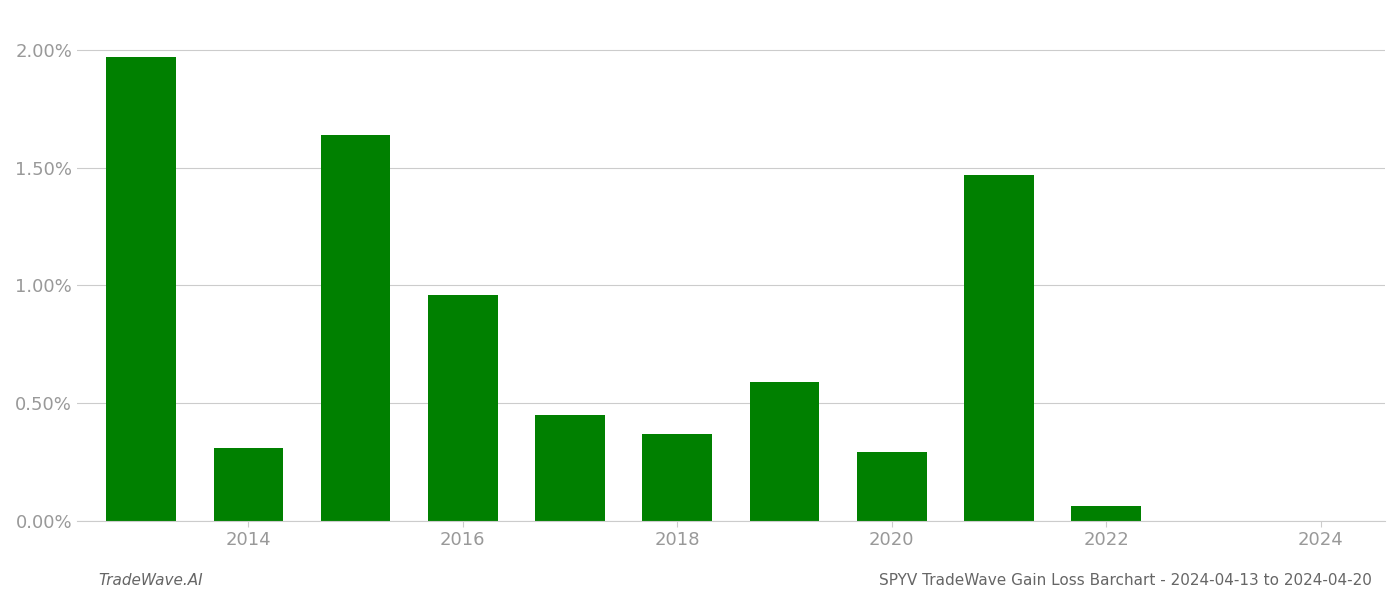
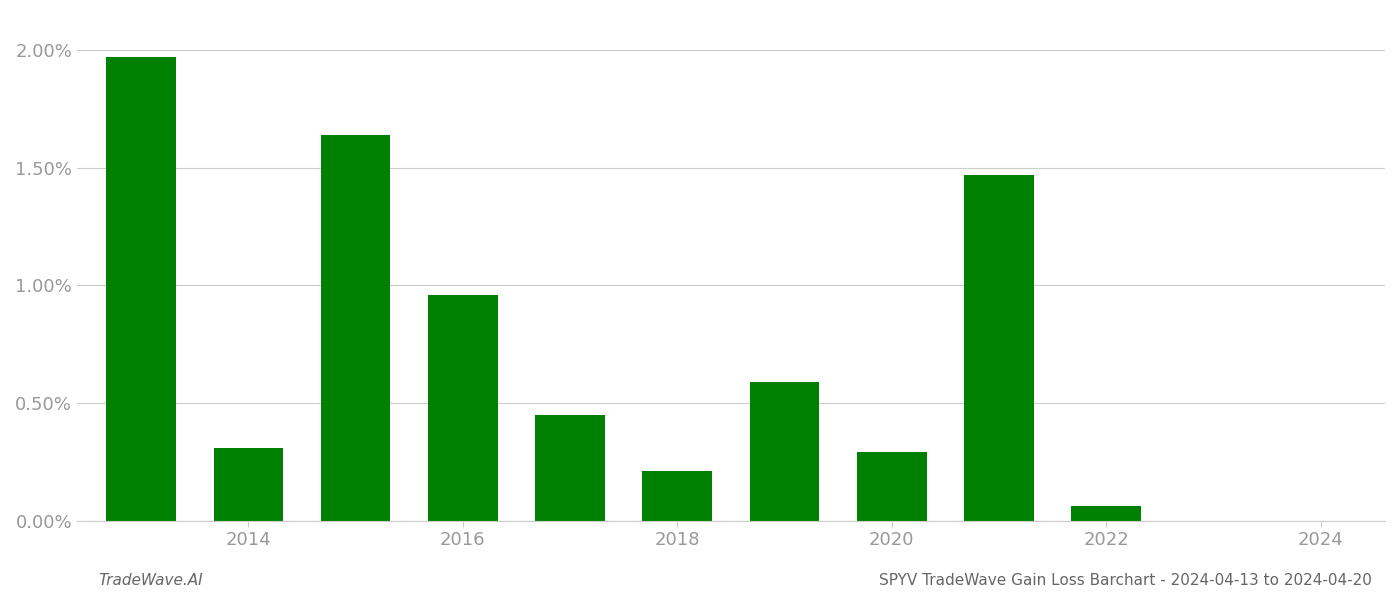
2018: 0.37% -> 0.21%
